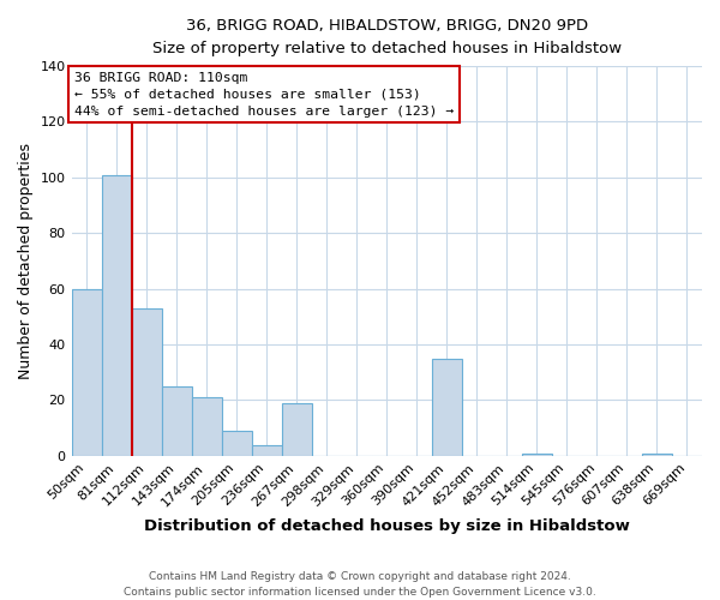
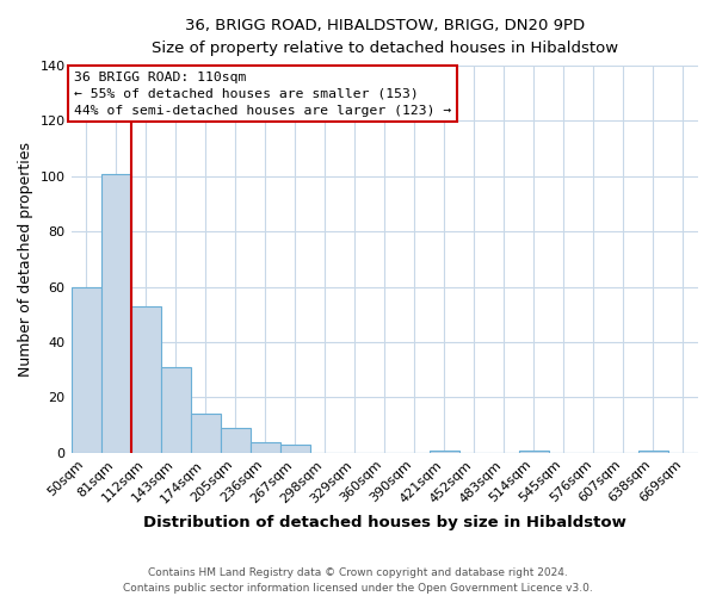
143sqm: 25 -> 31
174sqm: 21 -> 14
267sqm: 19 -> 3
421sqm: 35 -> 1
